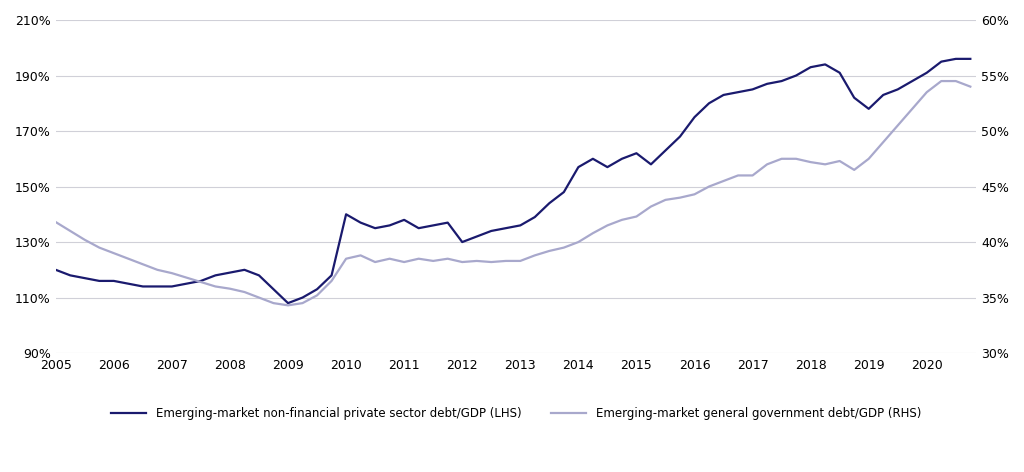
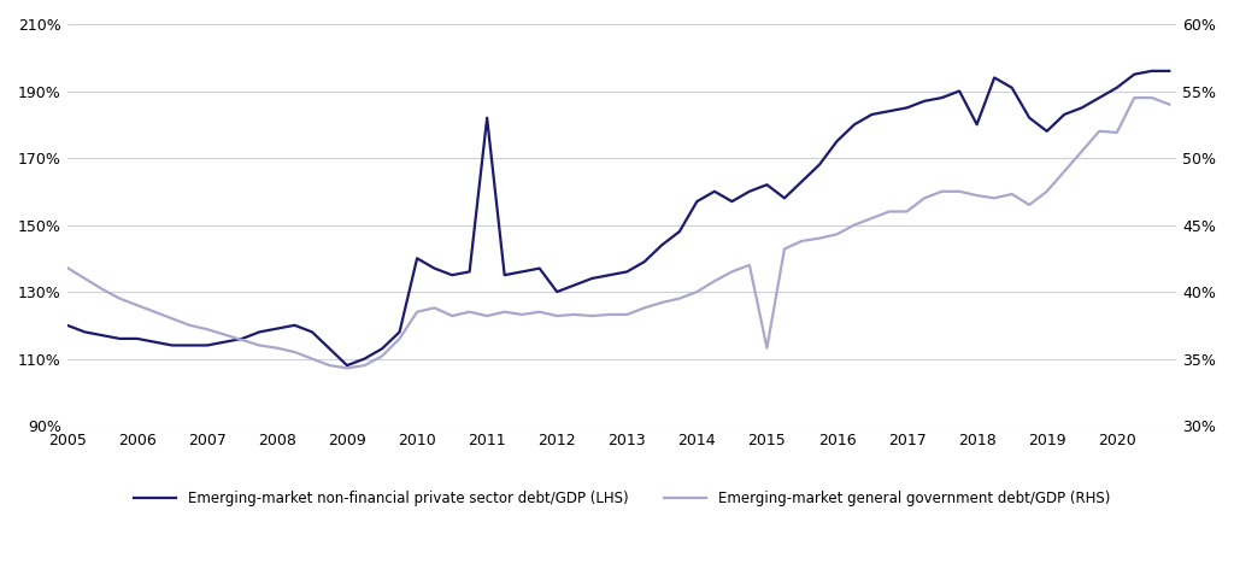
Emerging-market non-financial private sector debt/GDP (LHS)/2011: 138% -> 182%
Emerging-market general government debt/GDP (RHS)/2015: 42.3% -> 35.8%
Emerging-market non-financial private sector debt/GDP (LHS)/2018: 193% -> 180%
Emerging-market general government debt/GDP (RHS)/2020: 53.5% -> 51.9%
